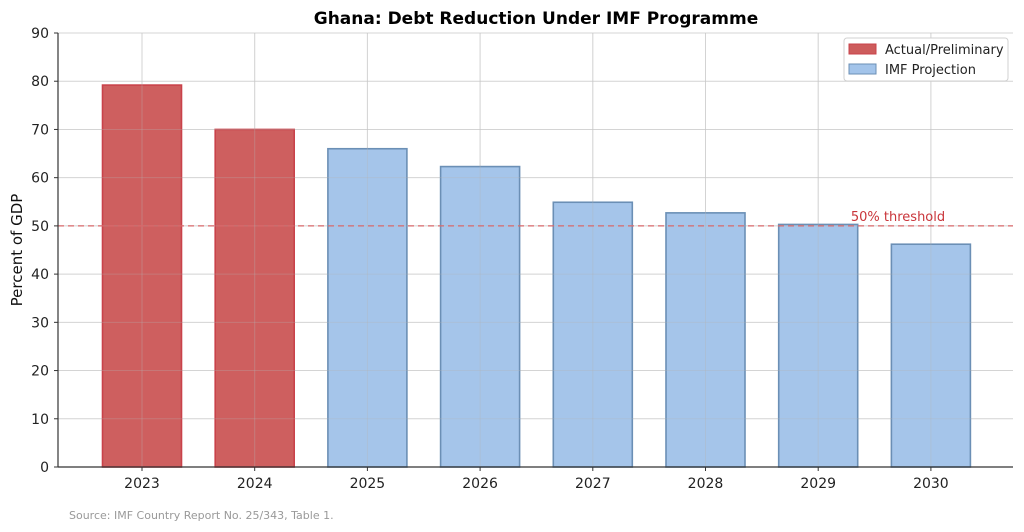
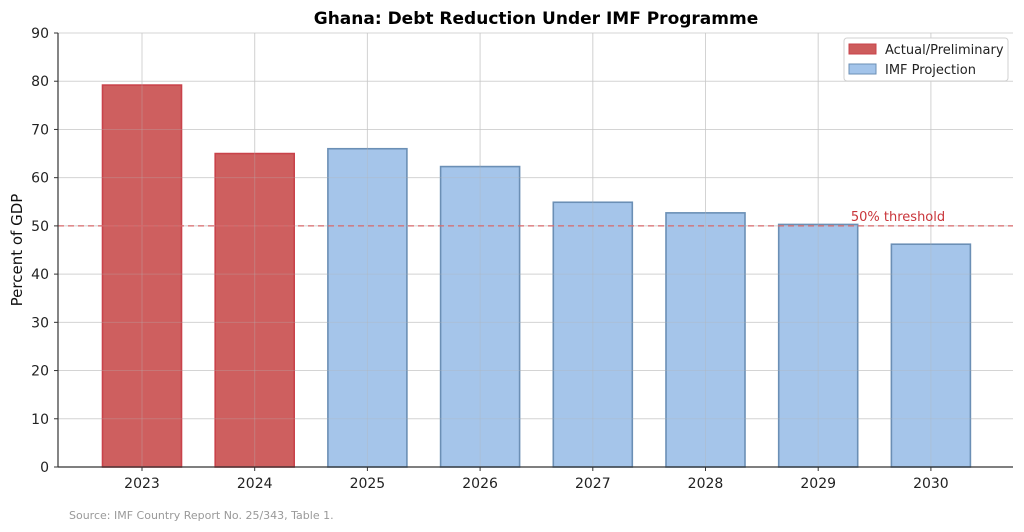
2024: 70 -> 65
